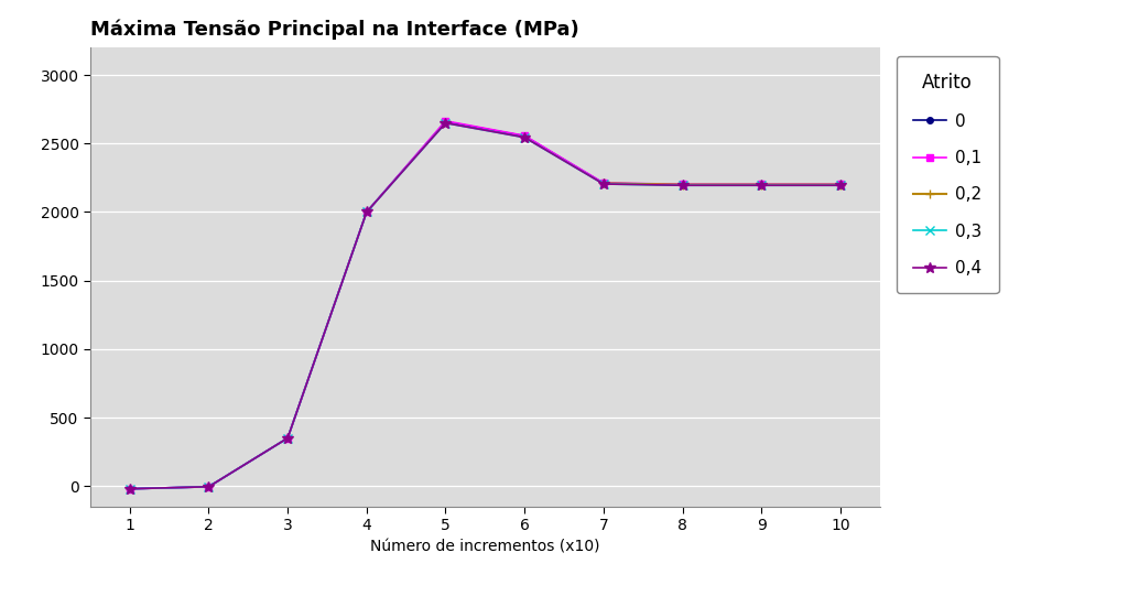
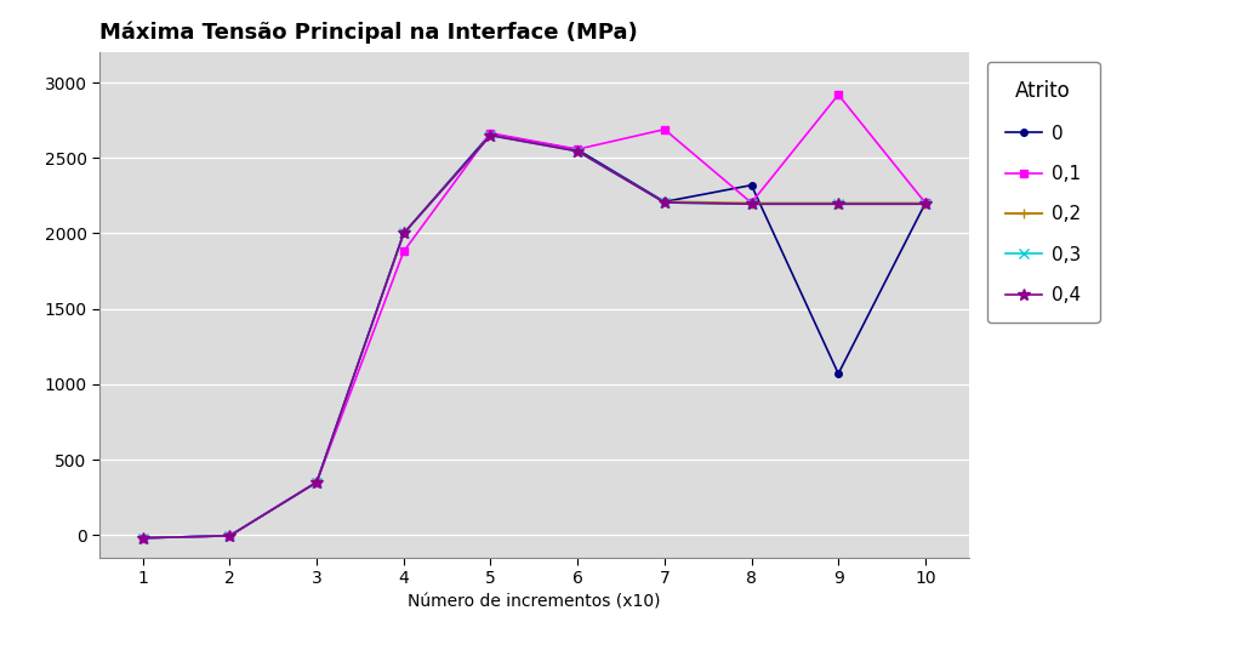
0,1/4: 2000 -> 1880
0,1/7: 2210 -> 2690
0/8: 2200 -> 2320
0/9: 2200 -> 1070
0,1/9: 2200 -> 2920
